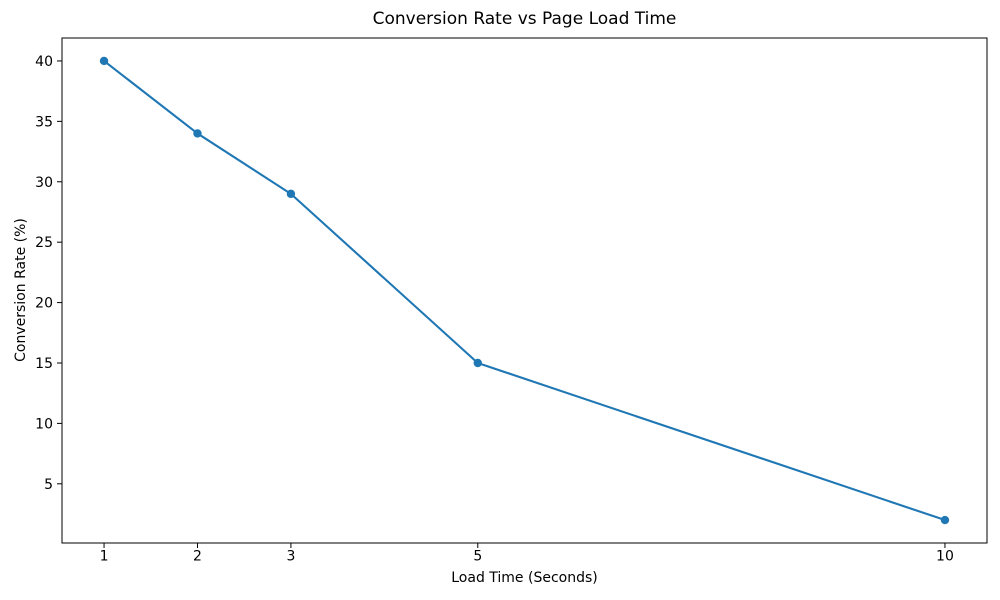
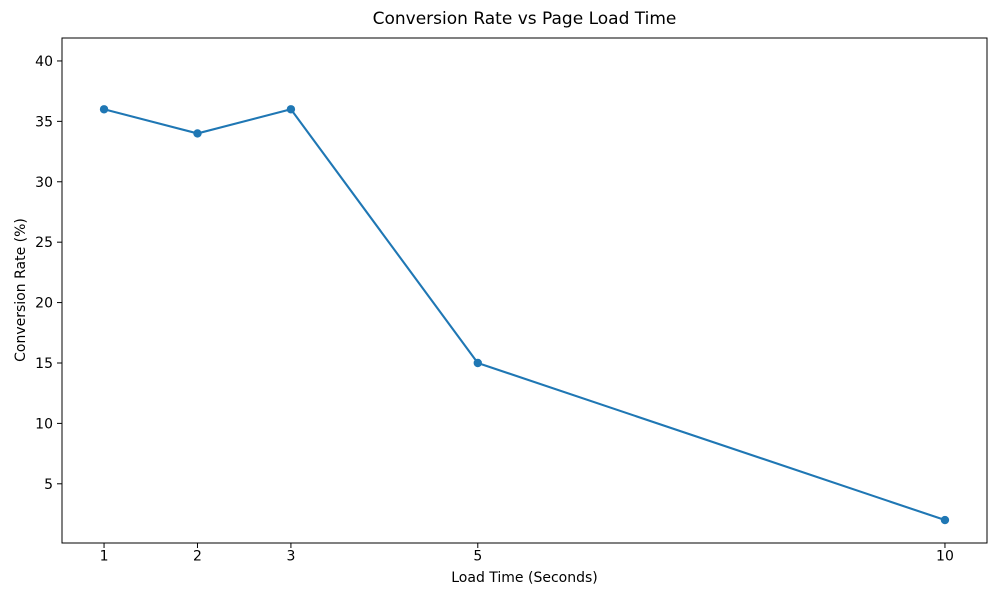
1: 40 -> 36
3: 29 -> 36
